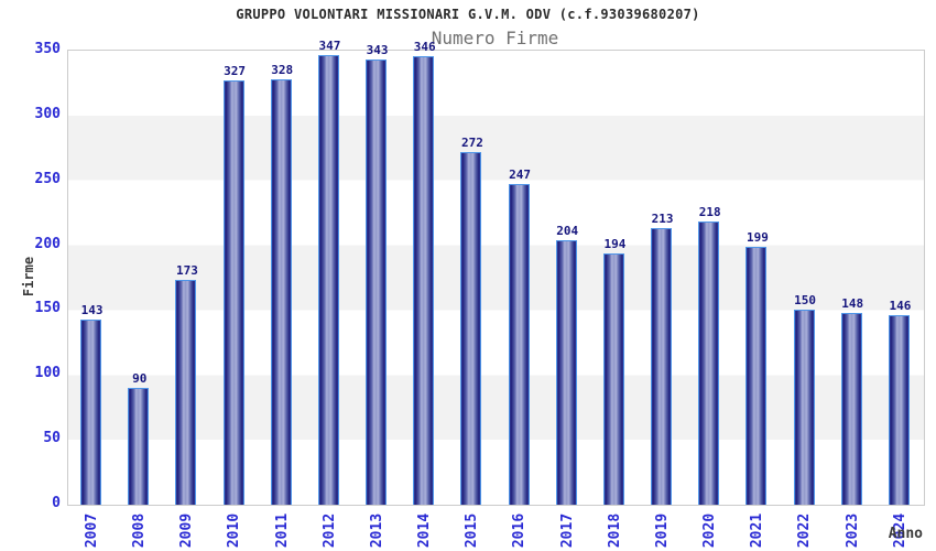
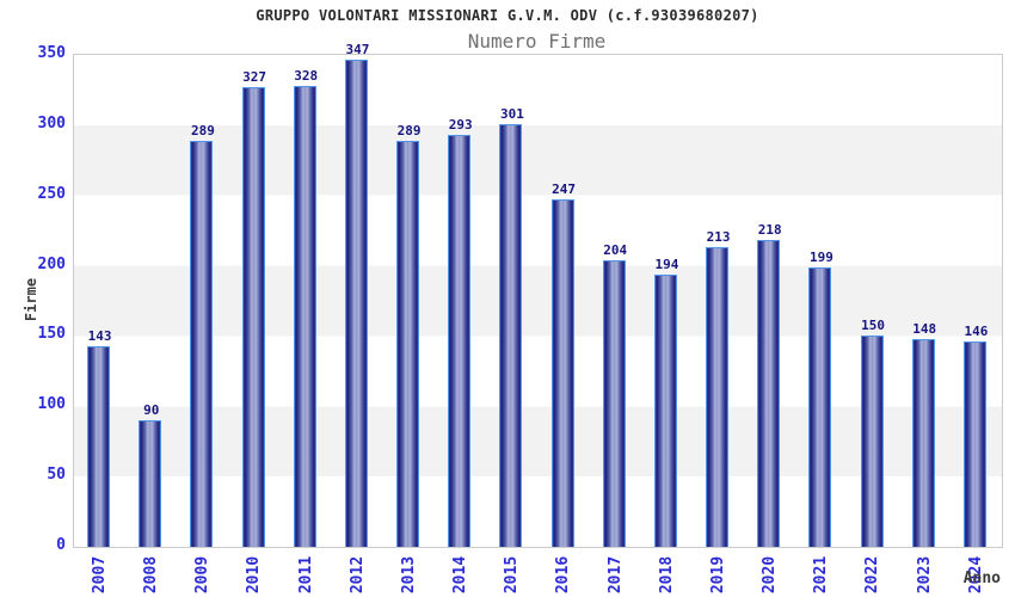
2009: 173 -> 289
2013: 343 -> 289
2014: 346 -> 293
2015: 272 -> 301
